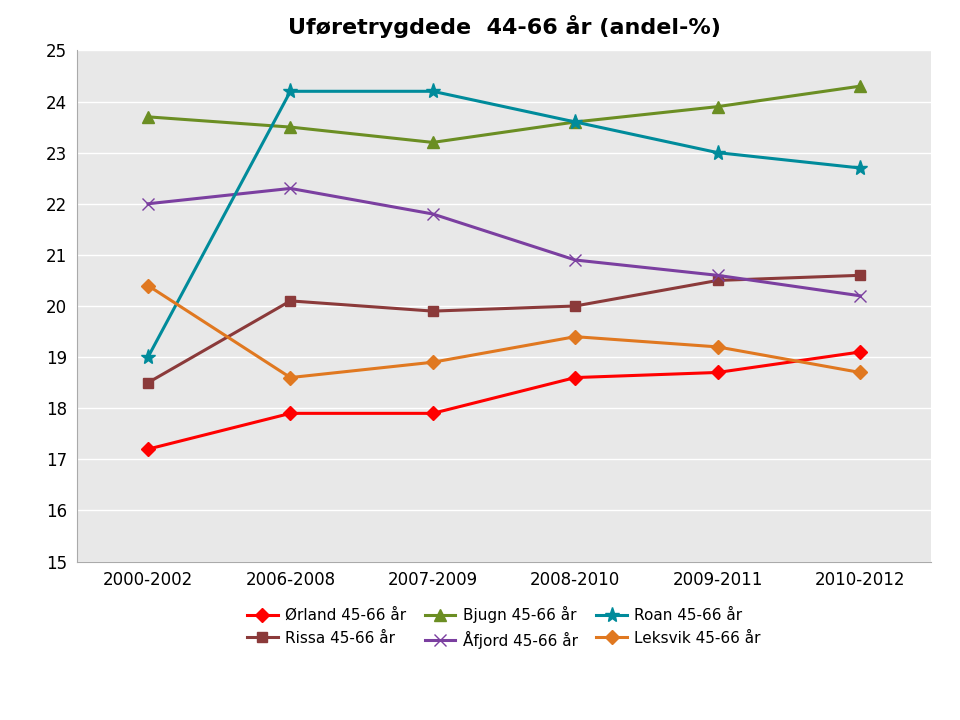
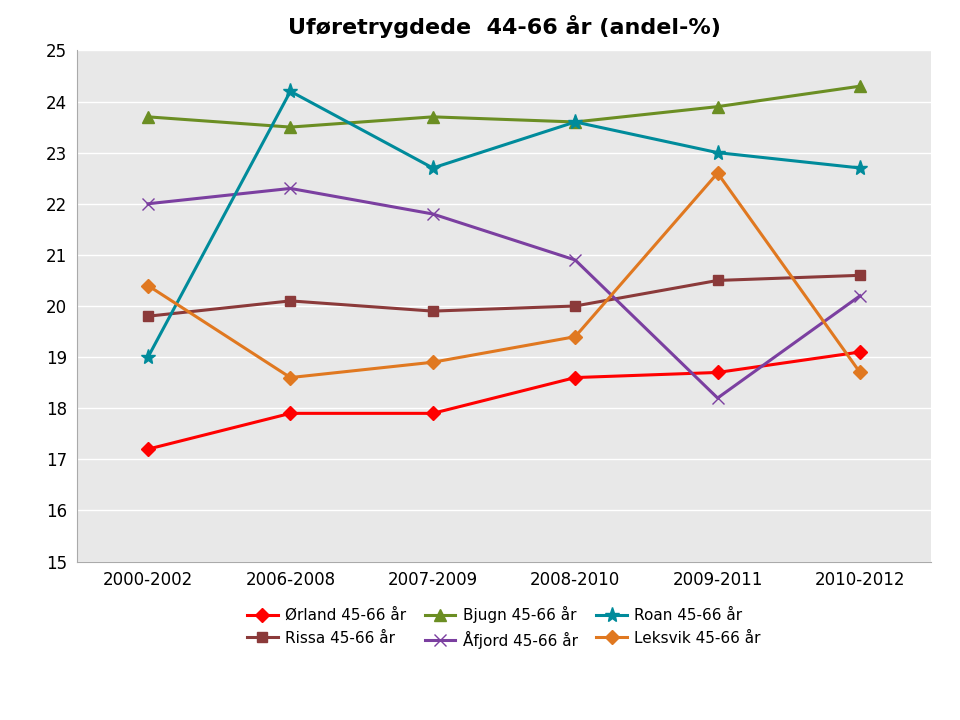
Rissa 45-66 år/2000-2002: 18.5 -> 19.8
Bjugn 45-66 år/2007-2009: 23.2 -> 23.7
Roan 45-66 år/2007-2009: 24.2 -> 22.7
Åfjord 45-66 år/2009-2011: 20.6 -> 18.2
Leksvik 45-66 år/2009-2011: 19.2 -> 22.6
